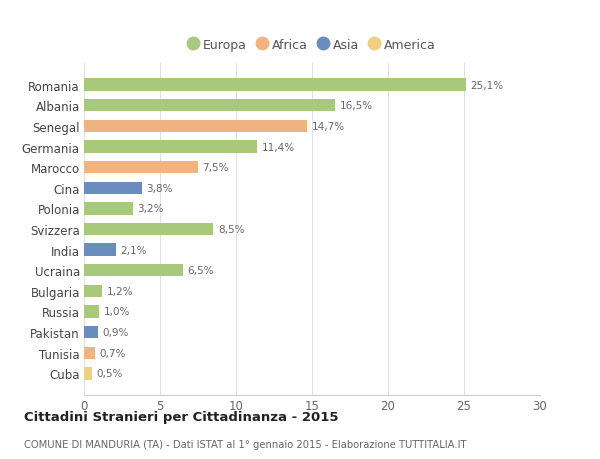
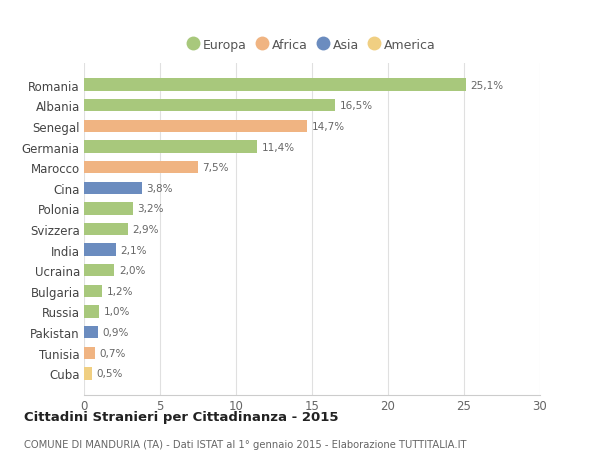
Svizzera: 8,5% -> 2,9%
Ucraina: 6,5% -> 2,0%
